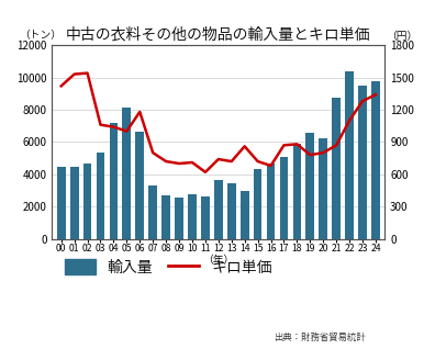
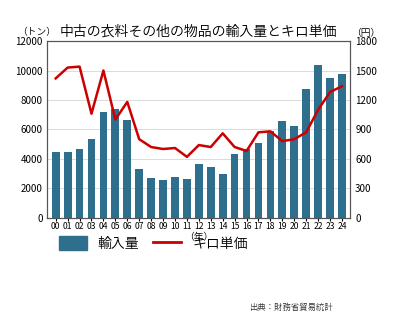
キロ単価/04: 1040 -> 1500
輸入量/05: 8100 -> 7400
